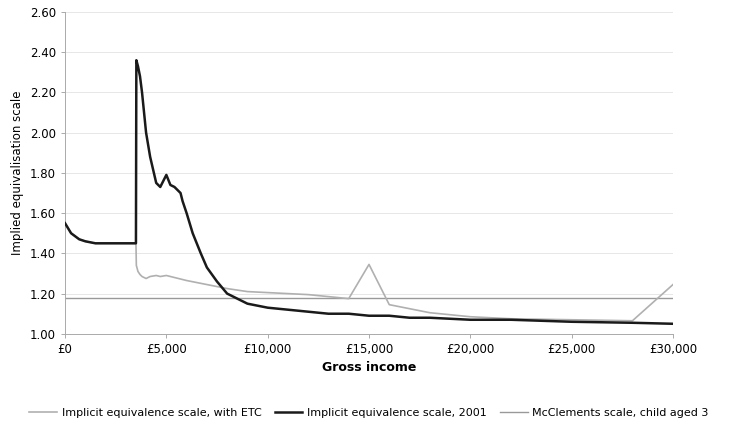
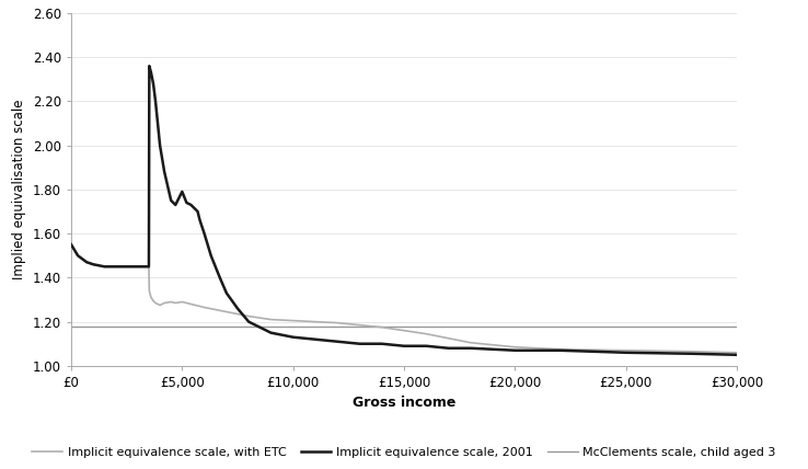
Implicit equivalence scale, with ETC/£15,000: 1.345 -> 1.160
Implicit equivalence scale, with ETC/£30,000: 1.245 -> 1.060
